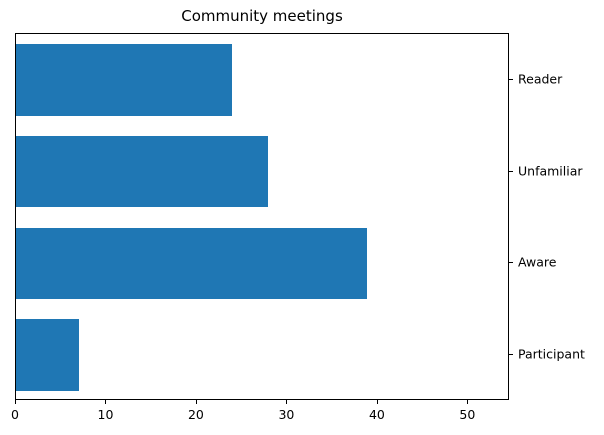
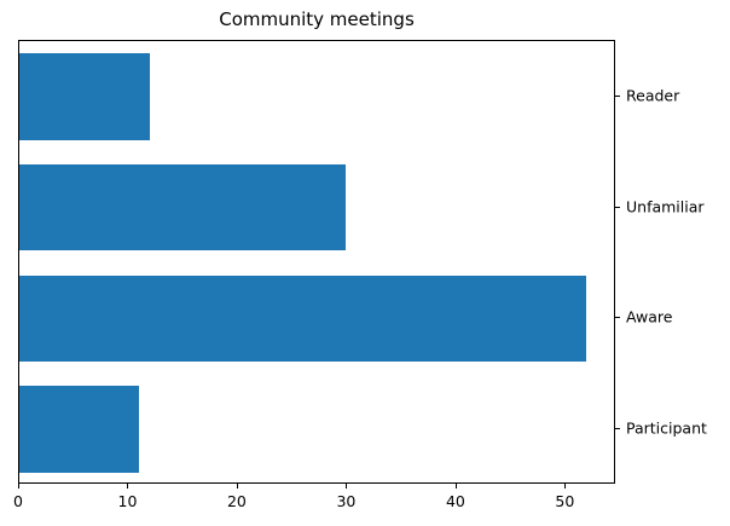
Reader: 24 -> 12
Unfamiliar: 28 -> 30
Aware: 39 -> 52
Participant: 7 -> 11
